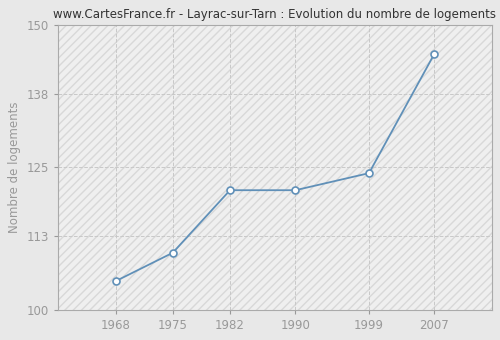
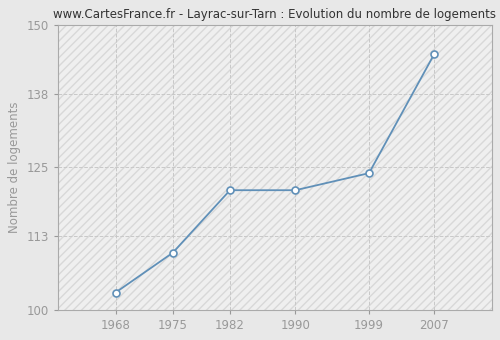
1968: 105 -> 103
